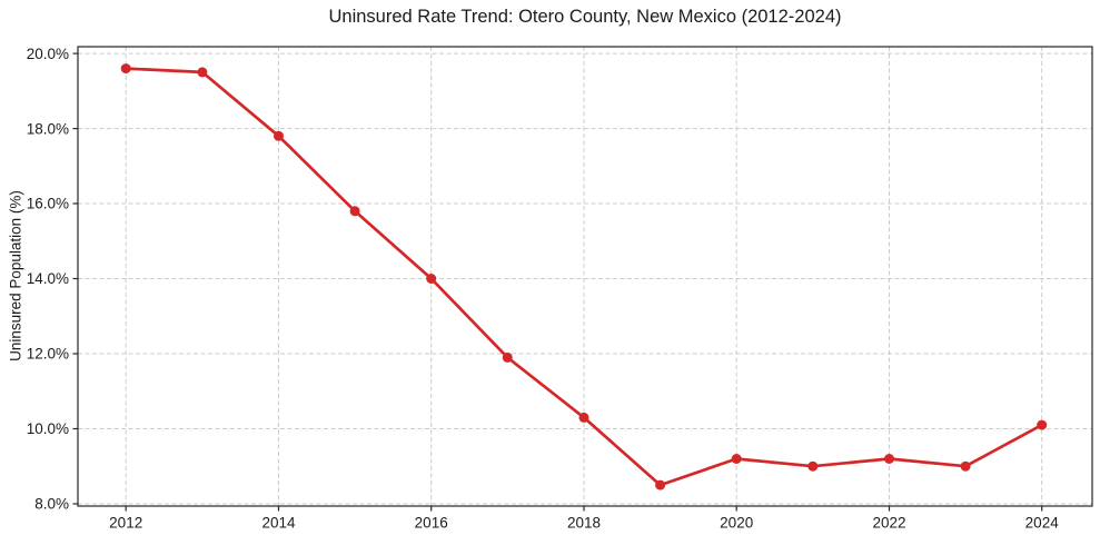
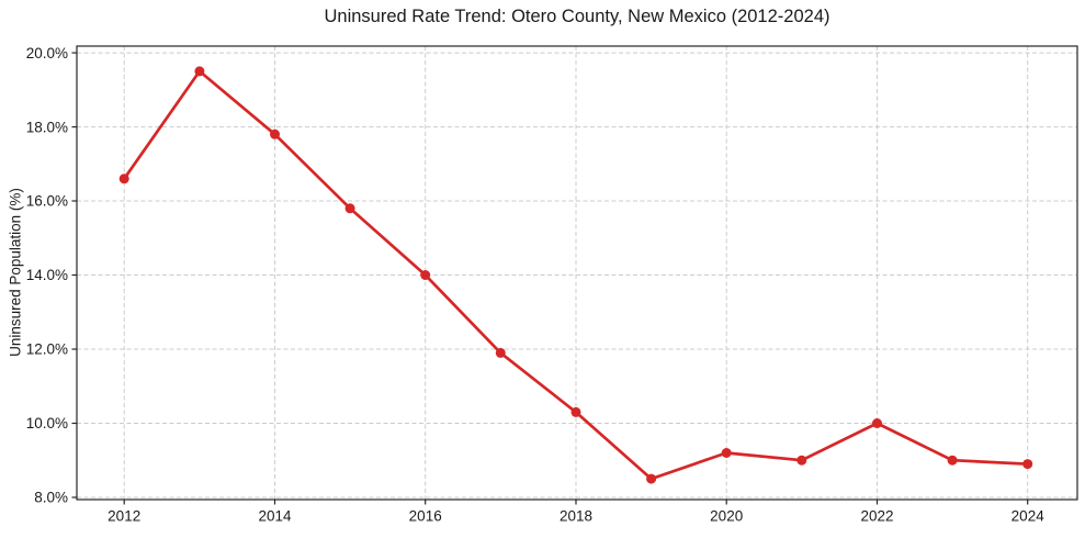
2012: 19.6% -> 16.6%
2022: 9.2% -> 10.0%
2024: 10.1% -> 8.9%
